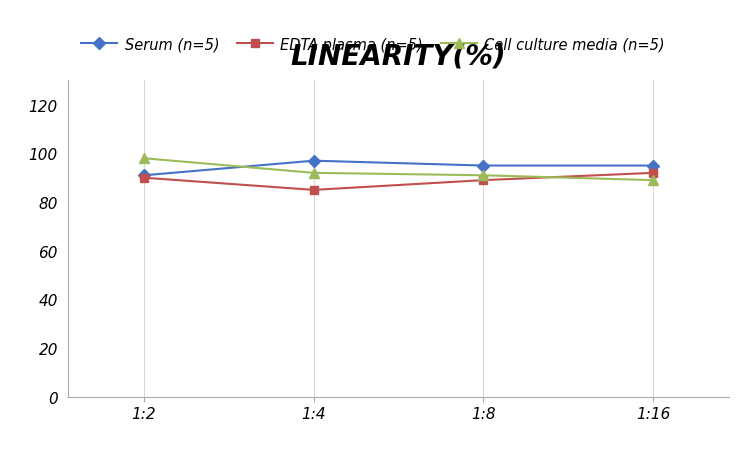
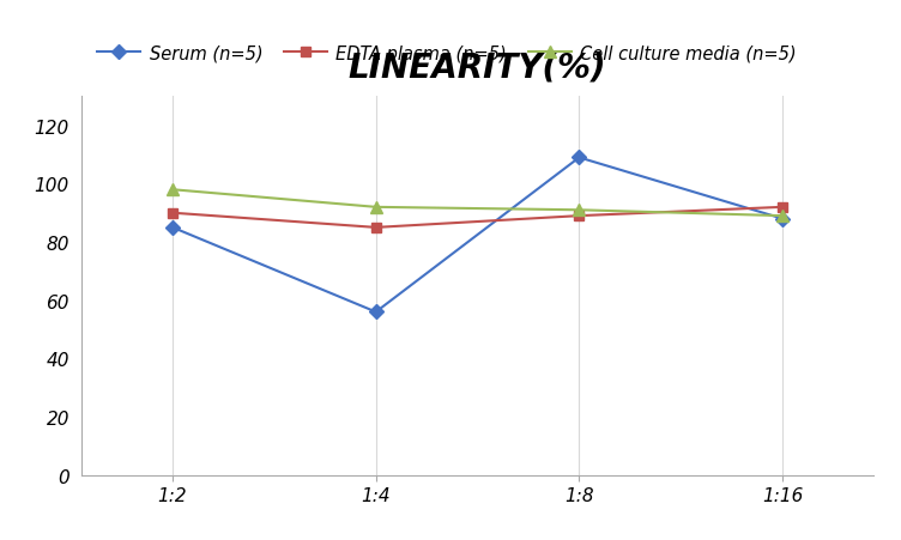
Serum (n=5)/1:2: 91 -> 85
Serum (n=5)/1:4: 97 -> 56
Serum (n=5)/1:8: 95 -> 109
Serum (n=5)/1:16: 95 -> 88
